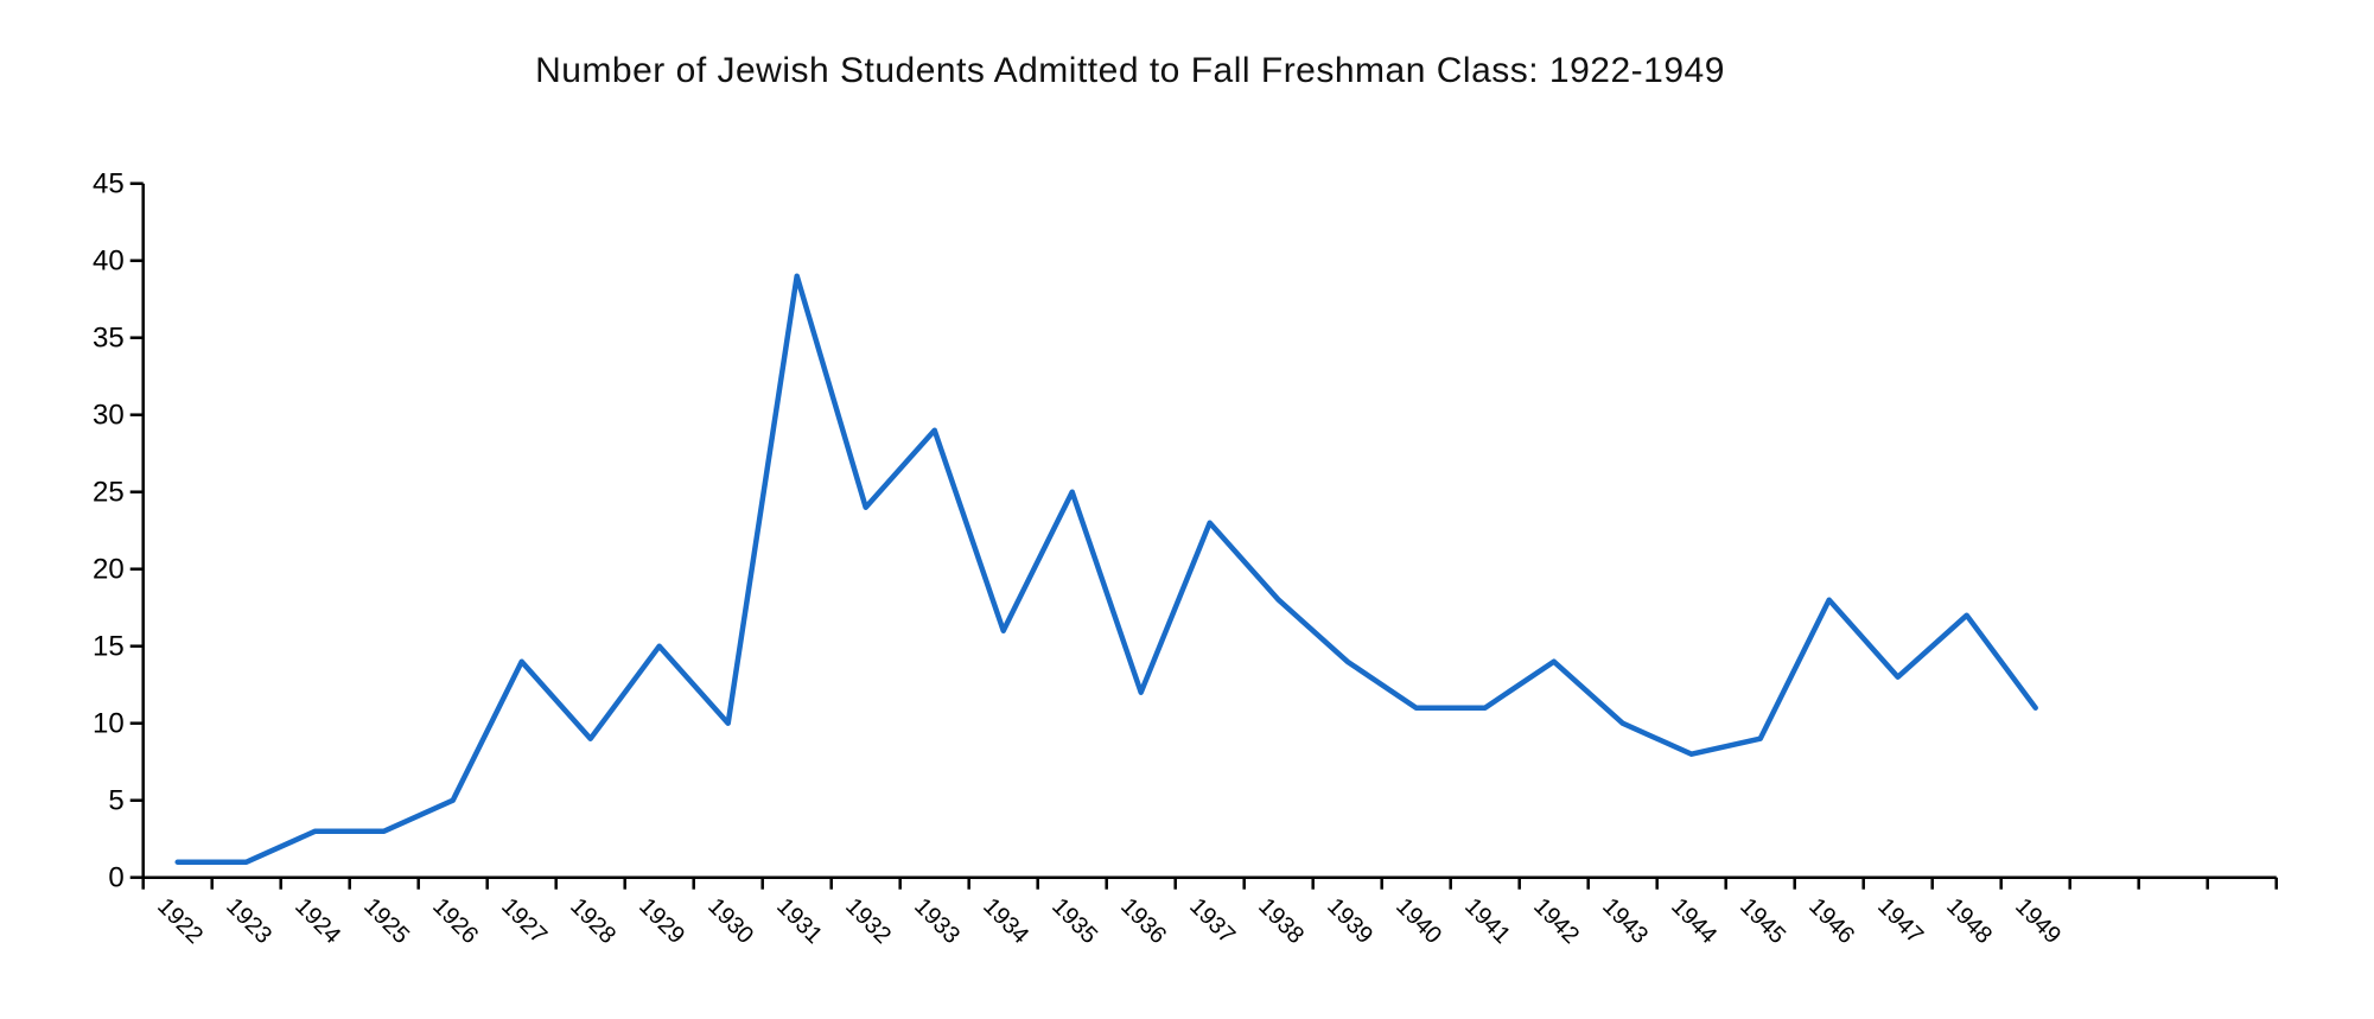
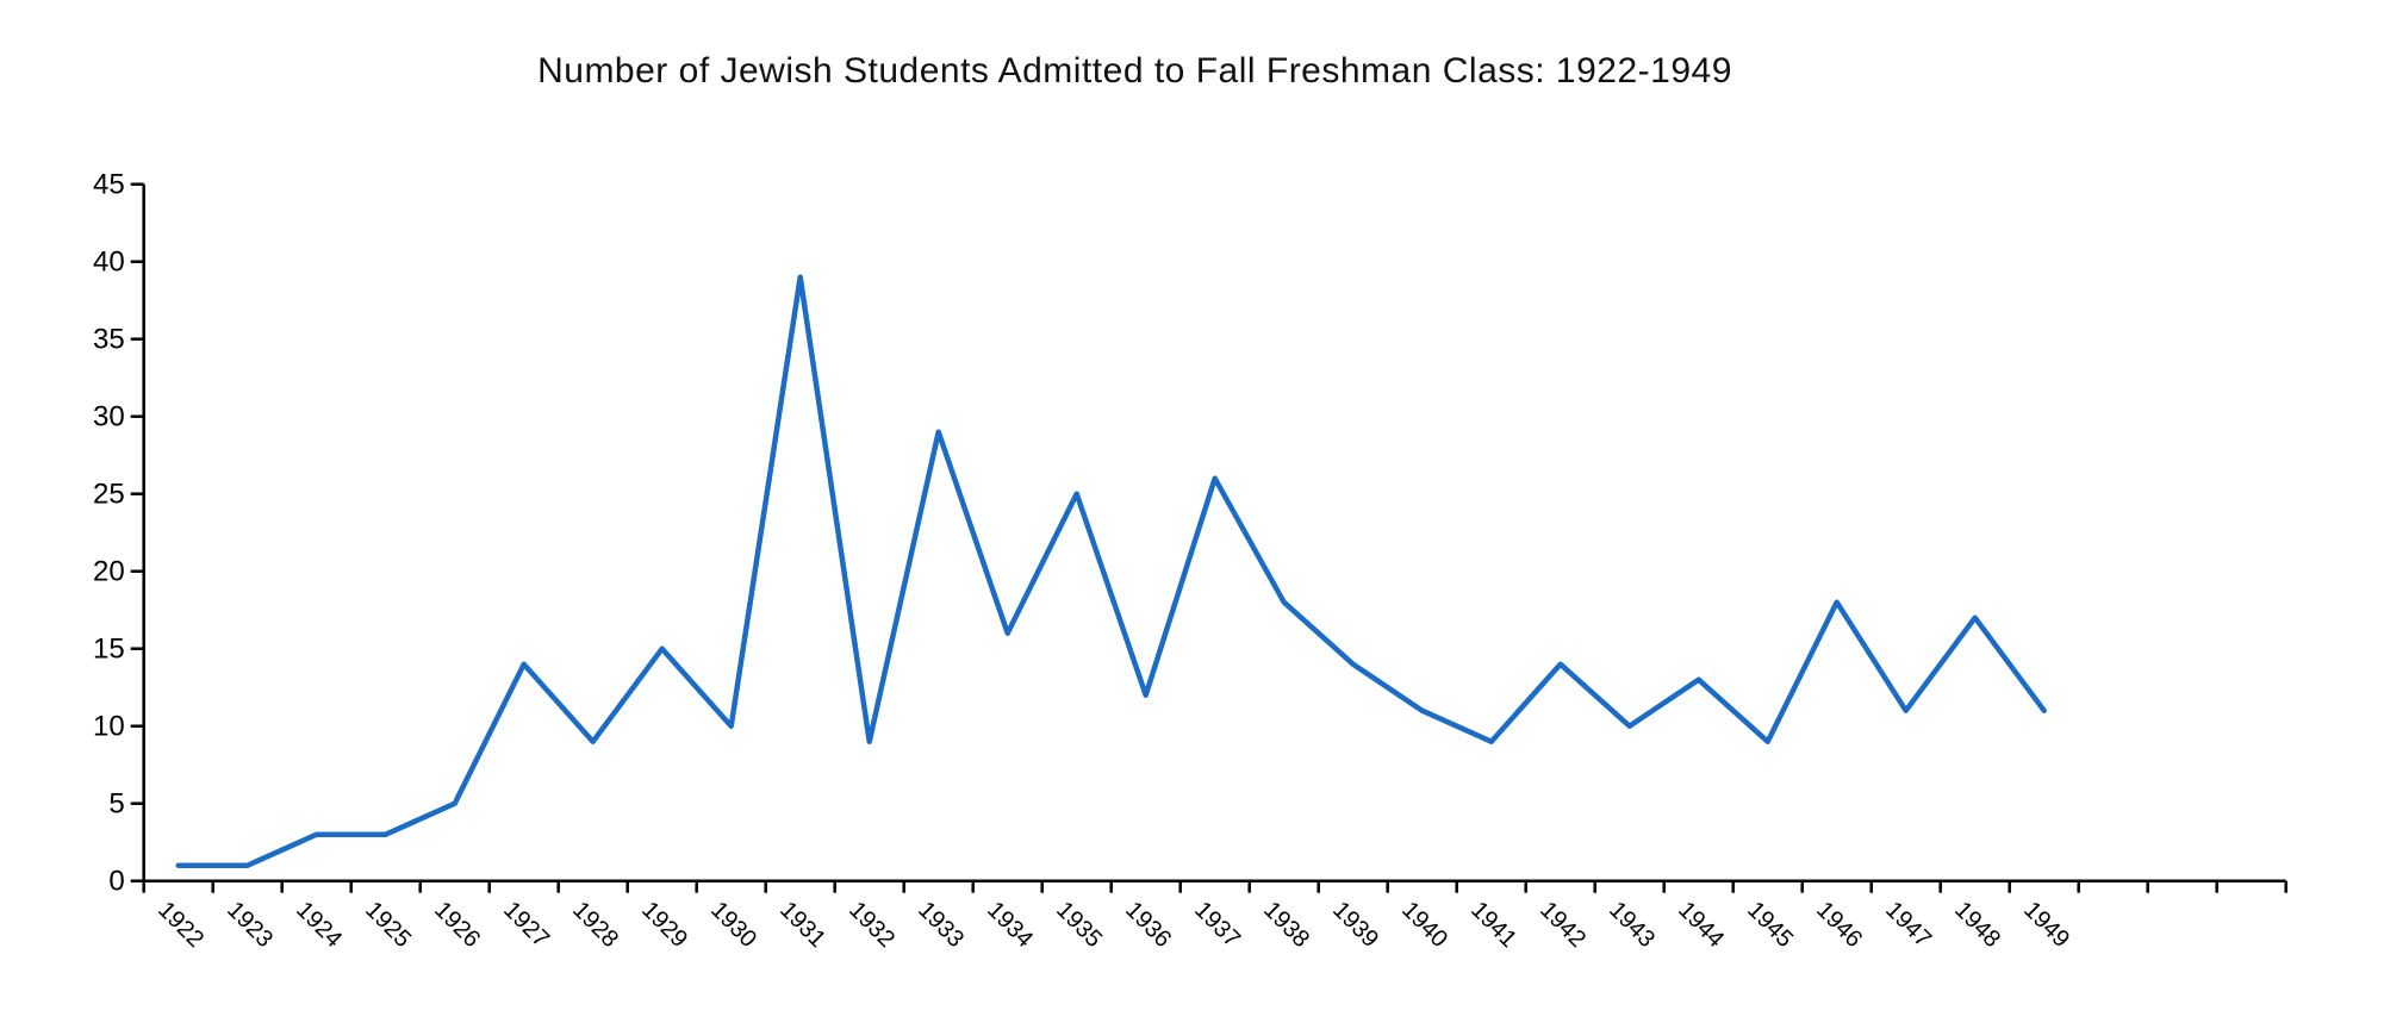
1932: 24 -> 9
1937: 23 -> 26
1941: 11 -> 9
1944: 8 -> 13
1947: 13 -> 11
